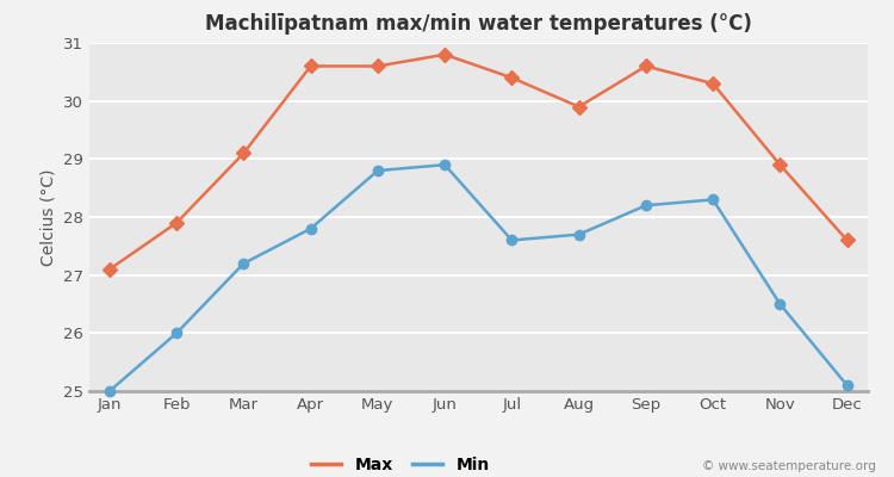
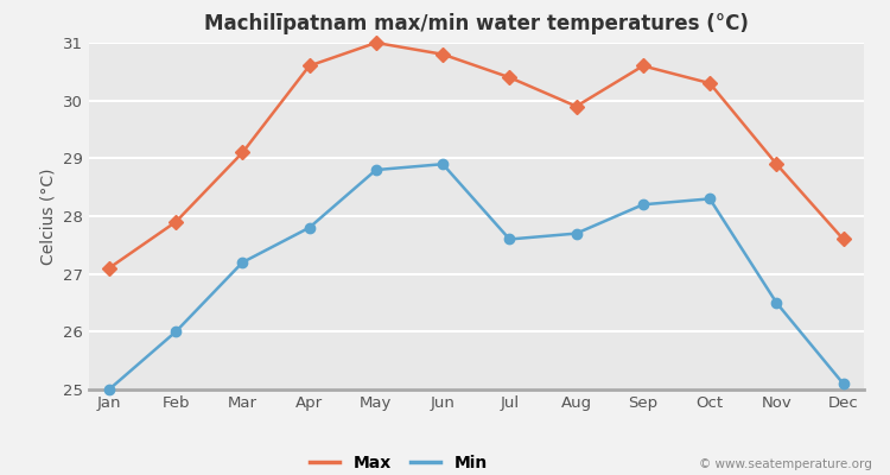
Max/May: 30.6 -> 31.0
